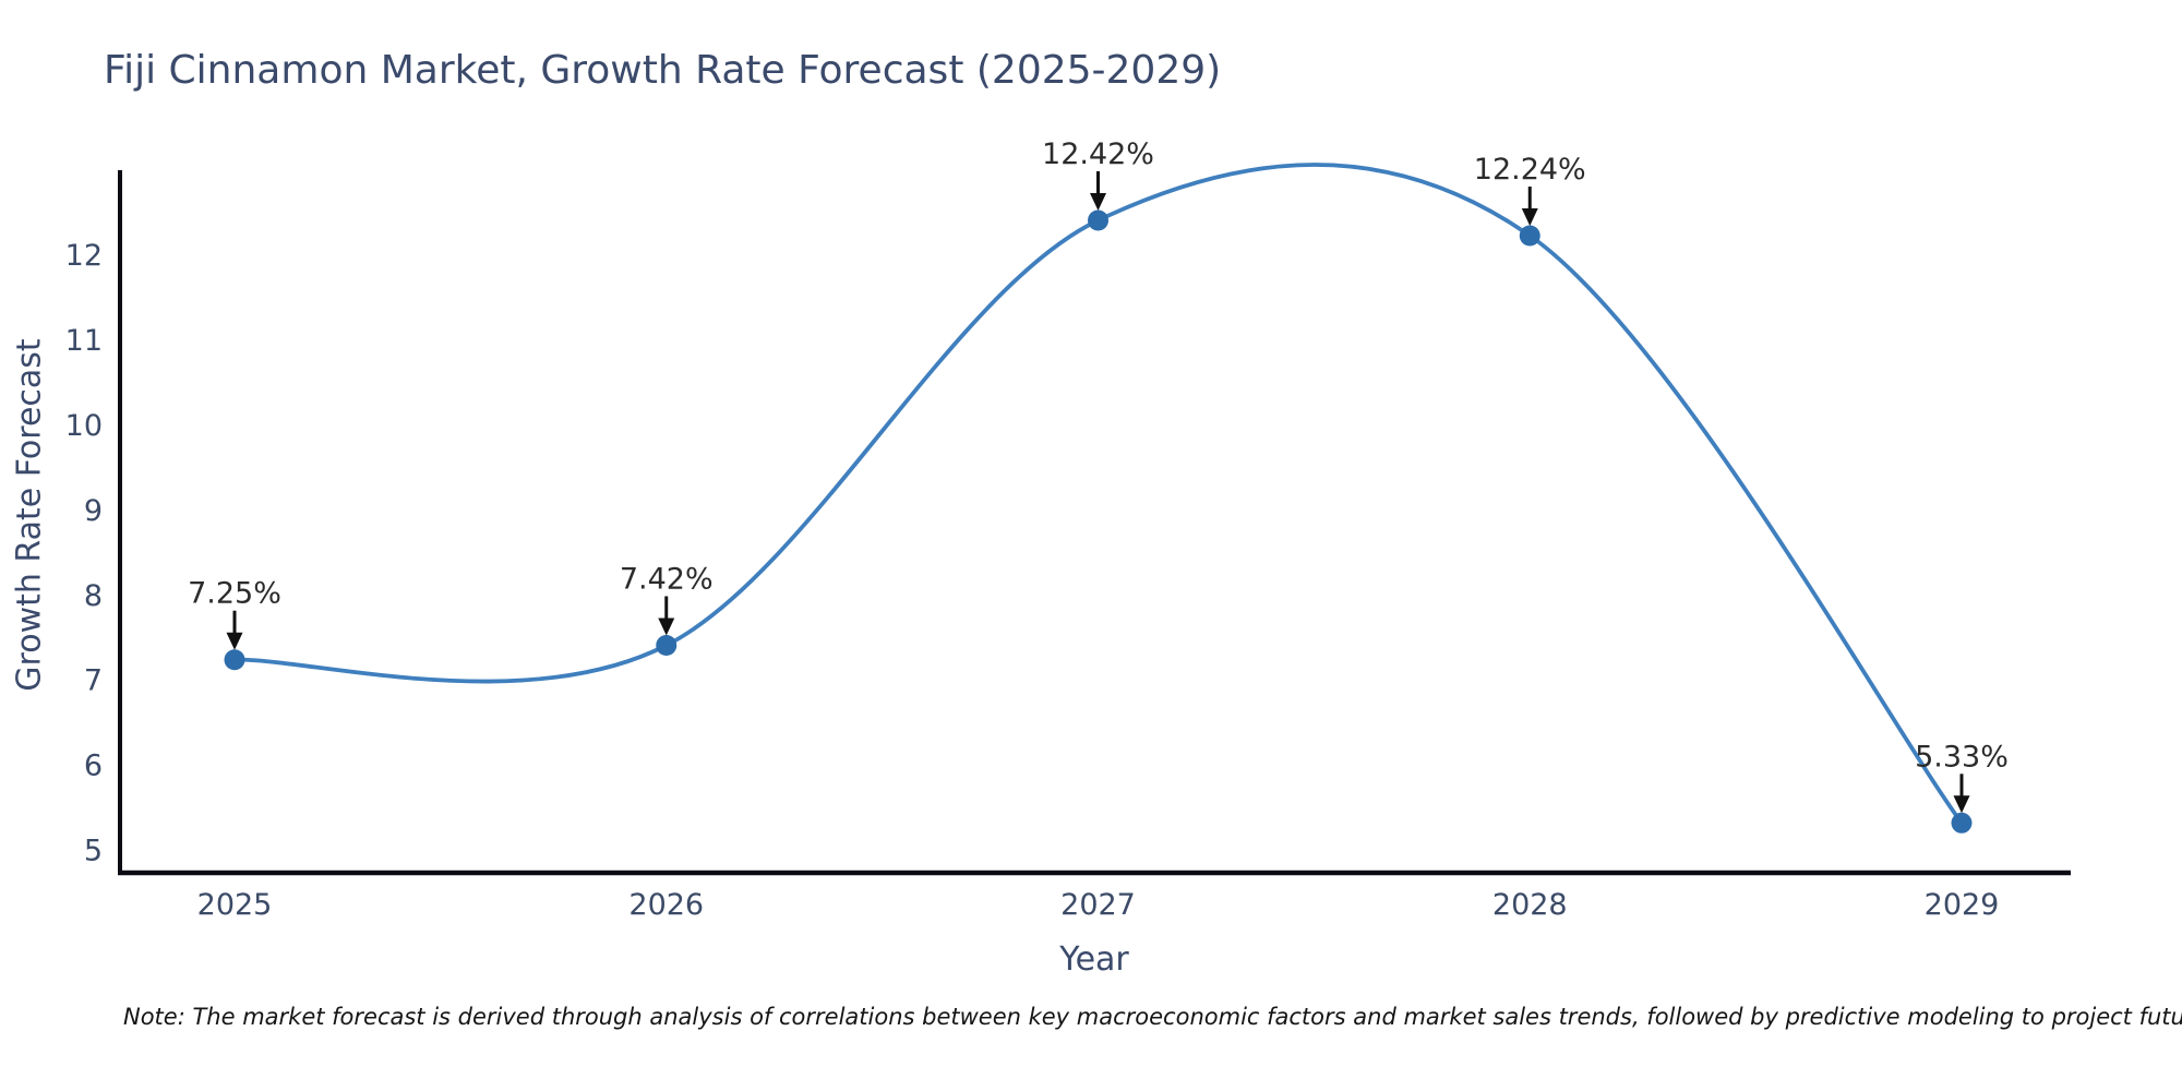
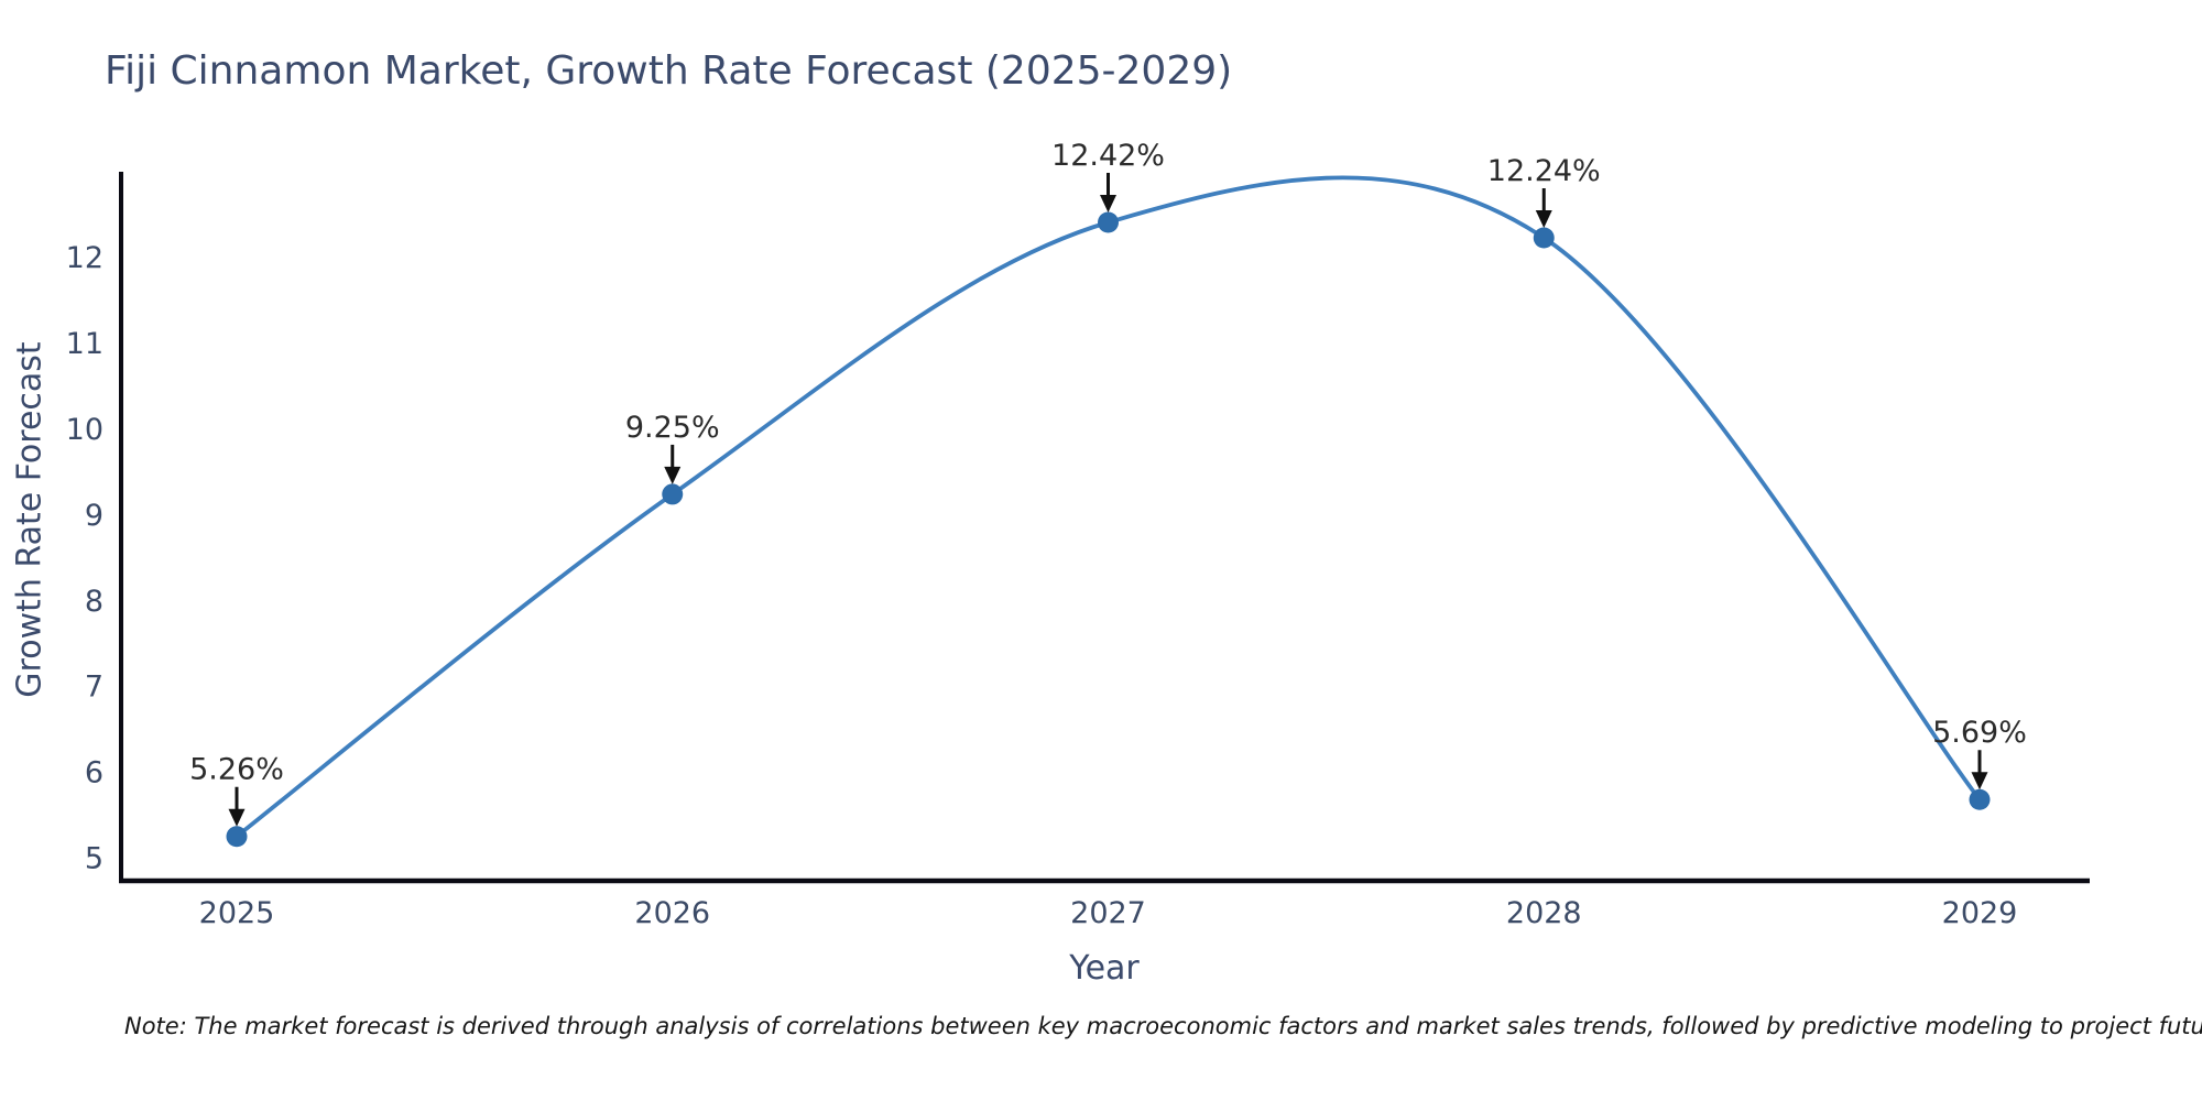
2025: 7.25% -> 5.26%
2026: 7.42% -> 9.25%
2029: 5.33% -> 5.69%
